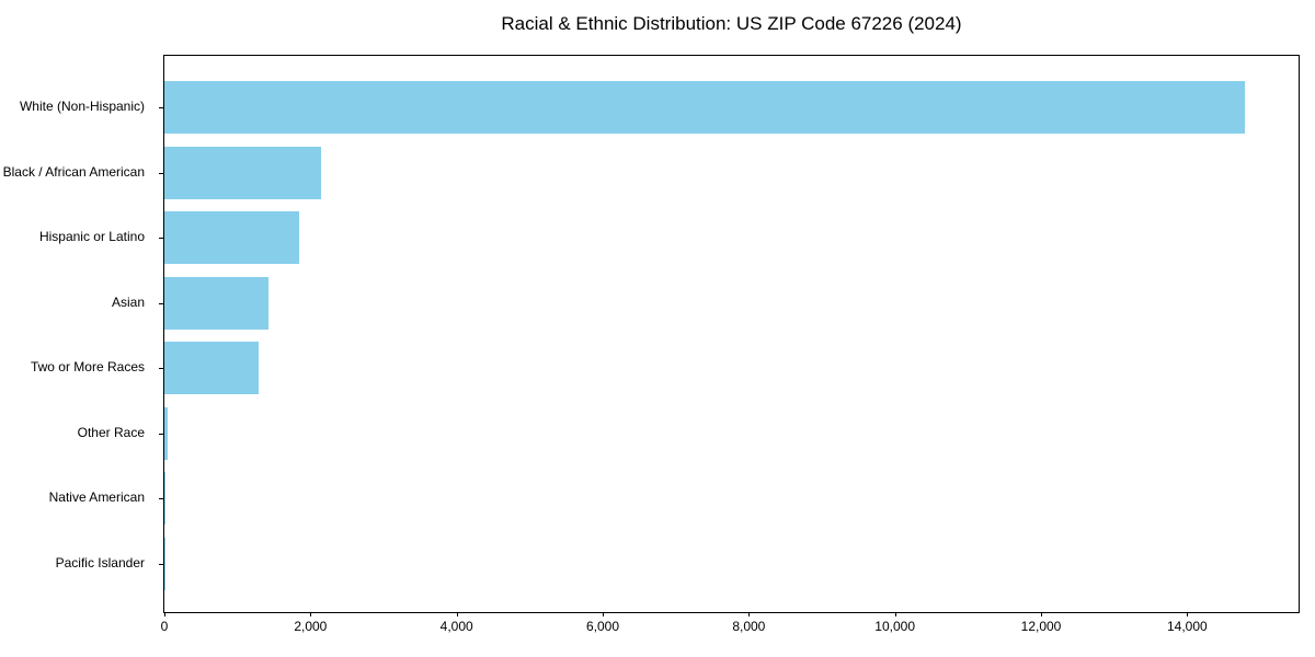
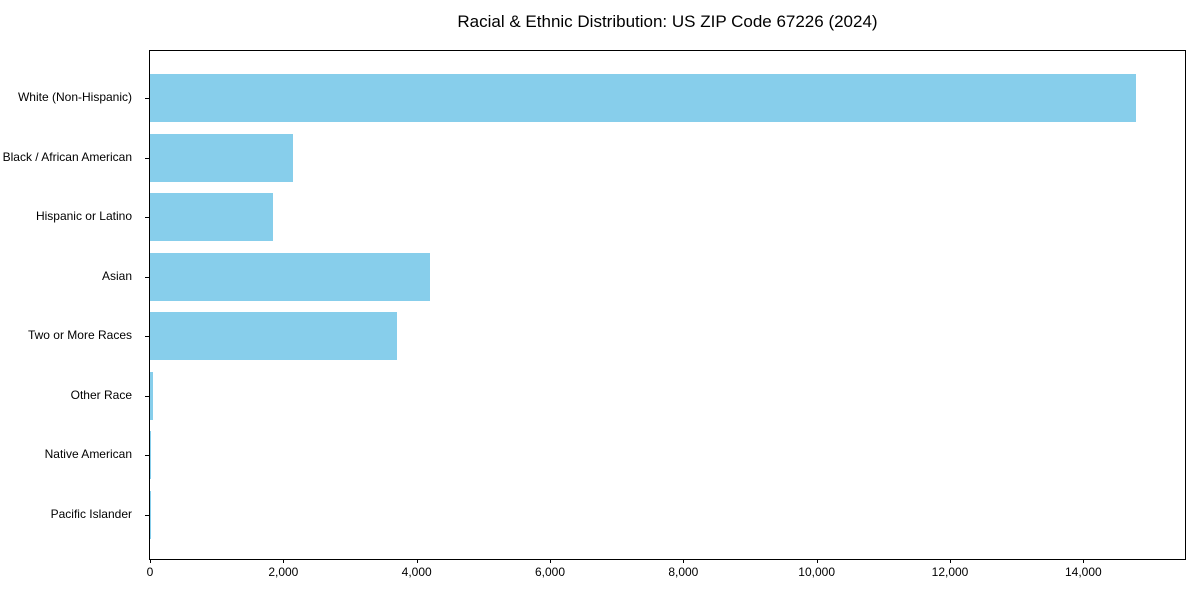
Asian: 1400 -> 4200
Two or More Races: 1300 -> 3700
